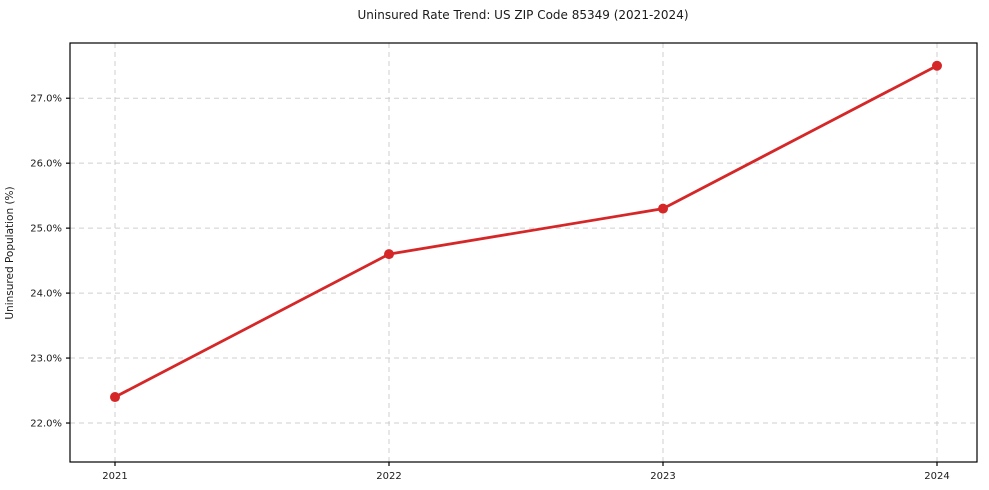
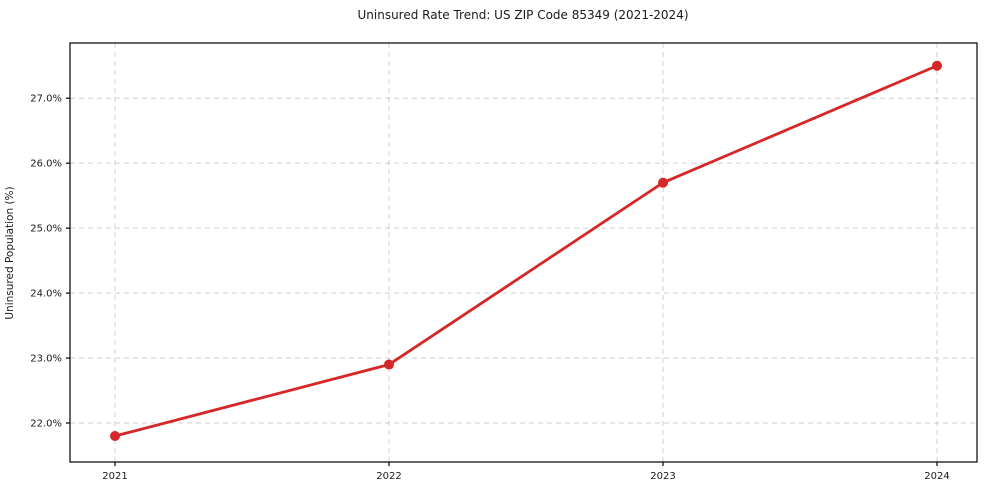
2021: 22.4% -> 21.8%
2022: 24.6% -> 22.9%
2023: 25.3% -> 25.7%
